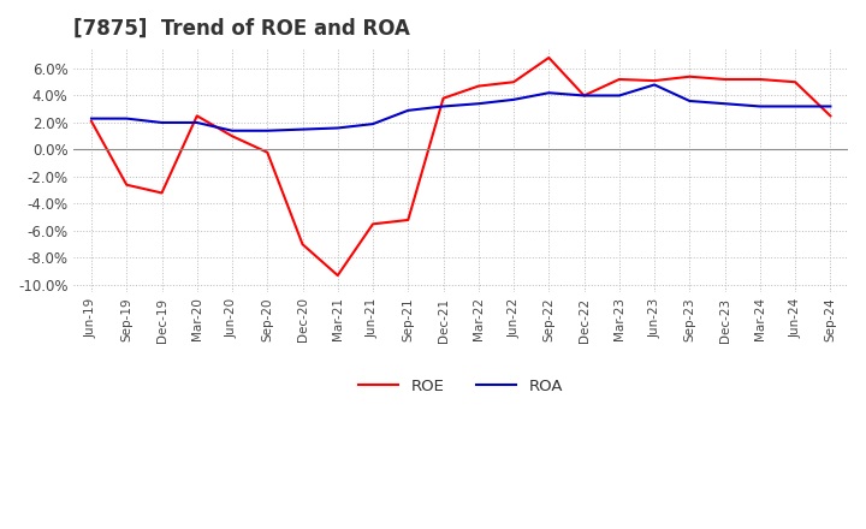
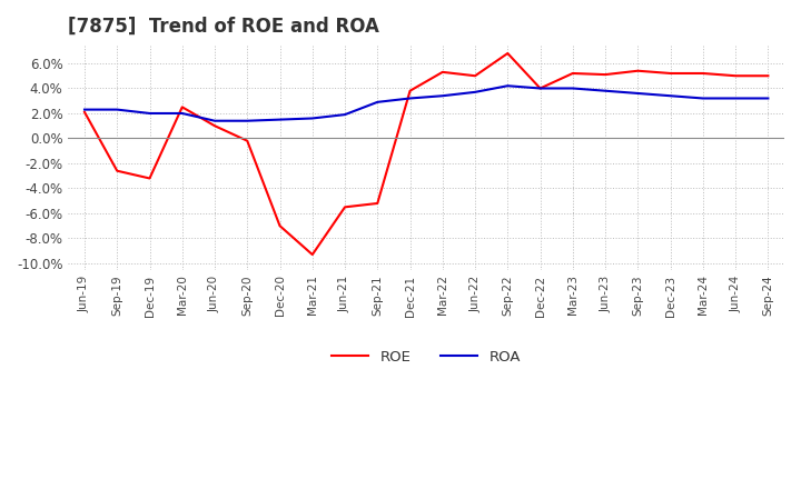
ROE/Mar-22: 4.7% -> 5.3%
ROA/Jun-23: 4.8% -> 3.8%
ROE/Sep-24: 2.5% -> 5.0%
